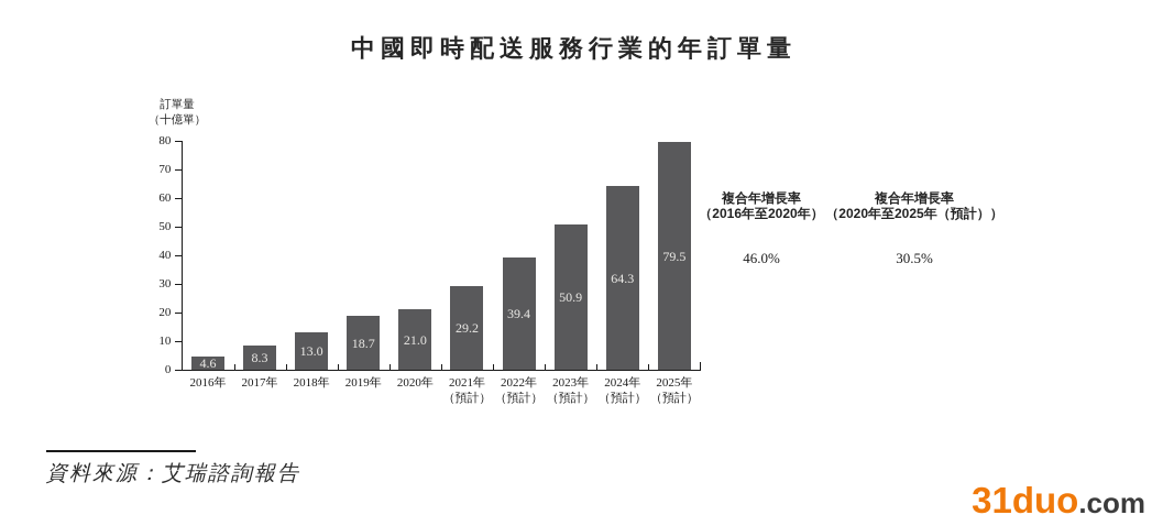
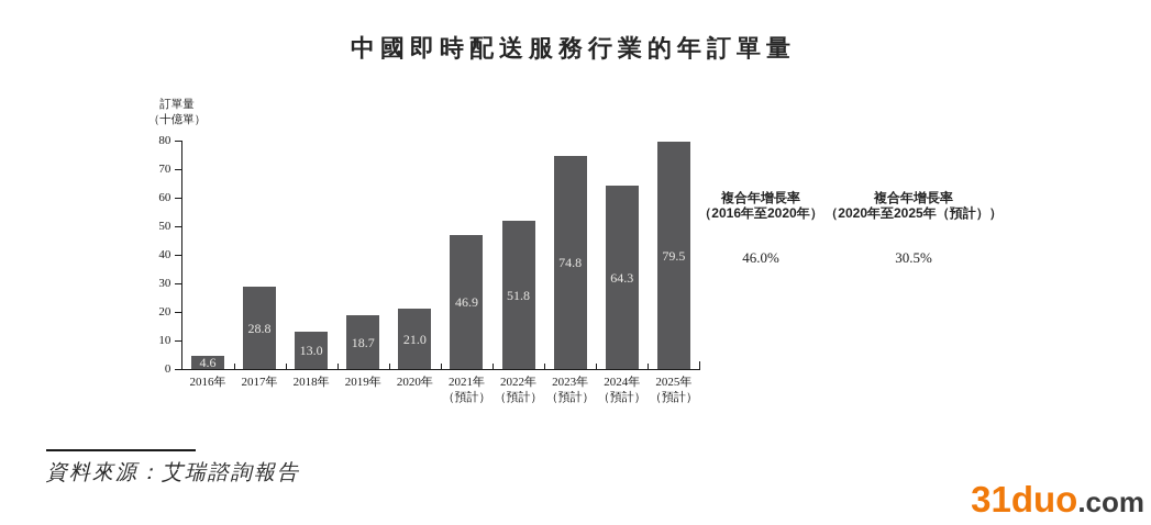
2017年: 8.3 -> 28.8
2021年: 29.2 -> 46.9
2022年: 39.4 -> 51.8
2023年: 50.9 -> 74.8
